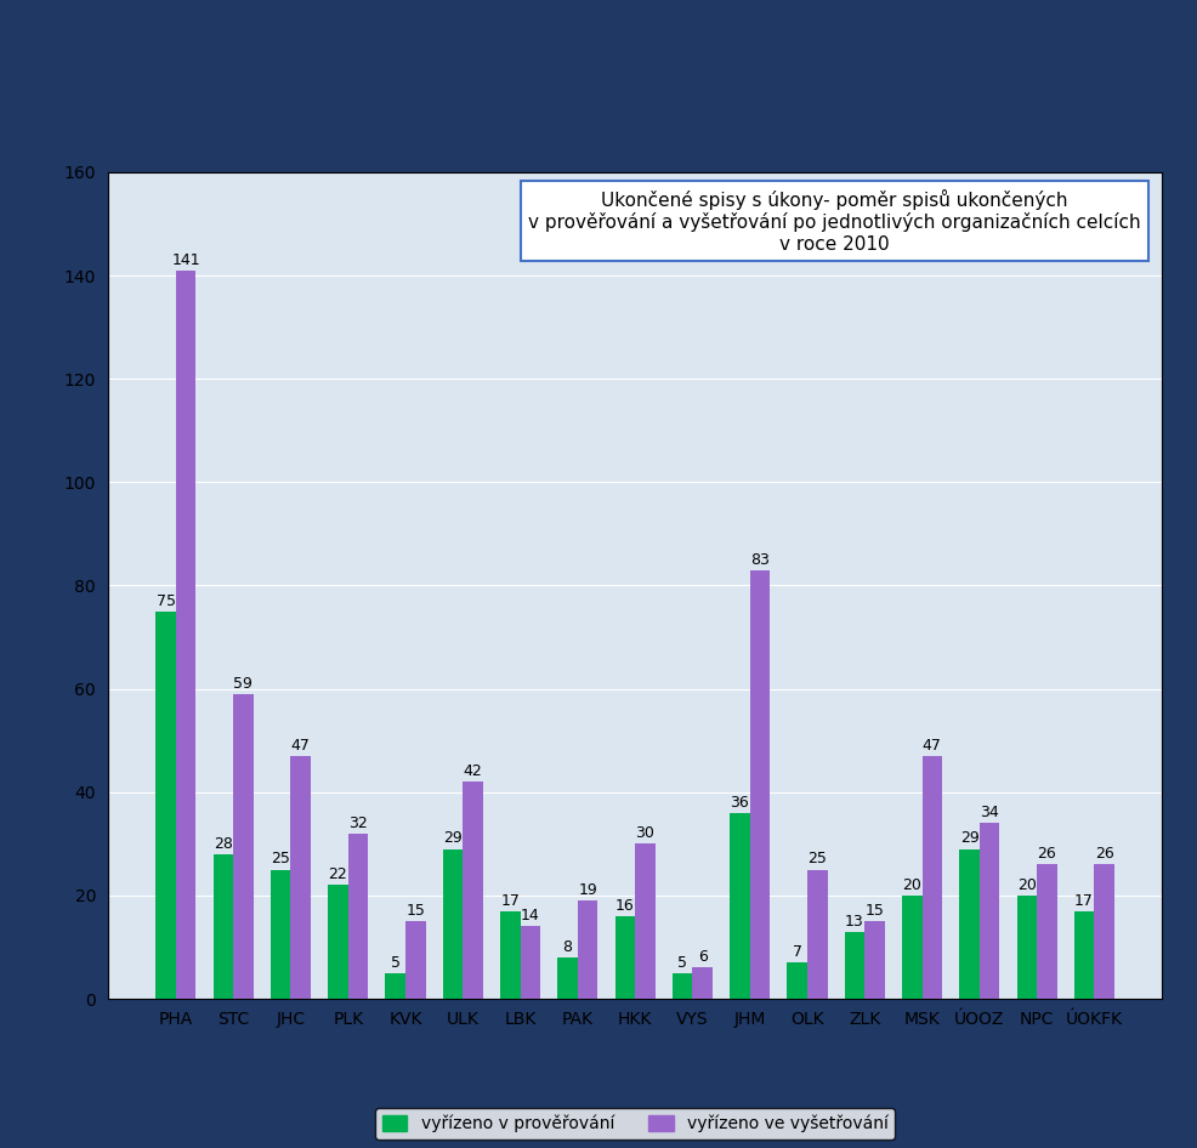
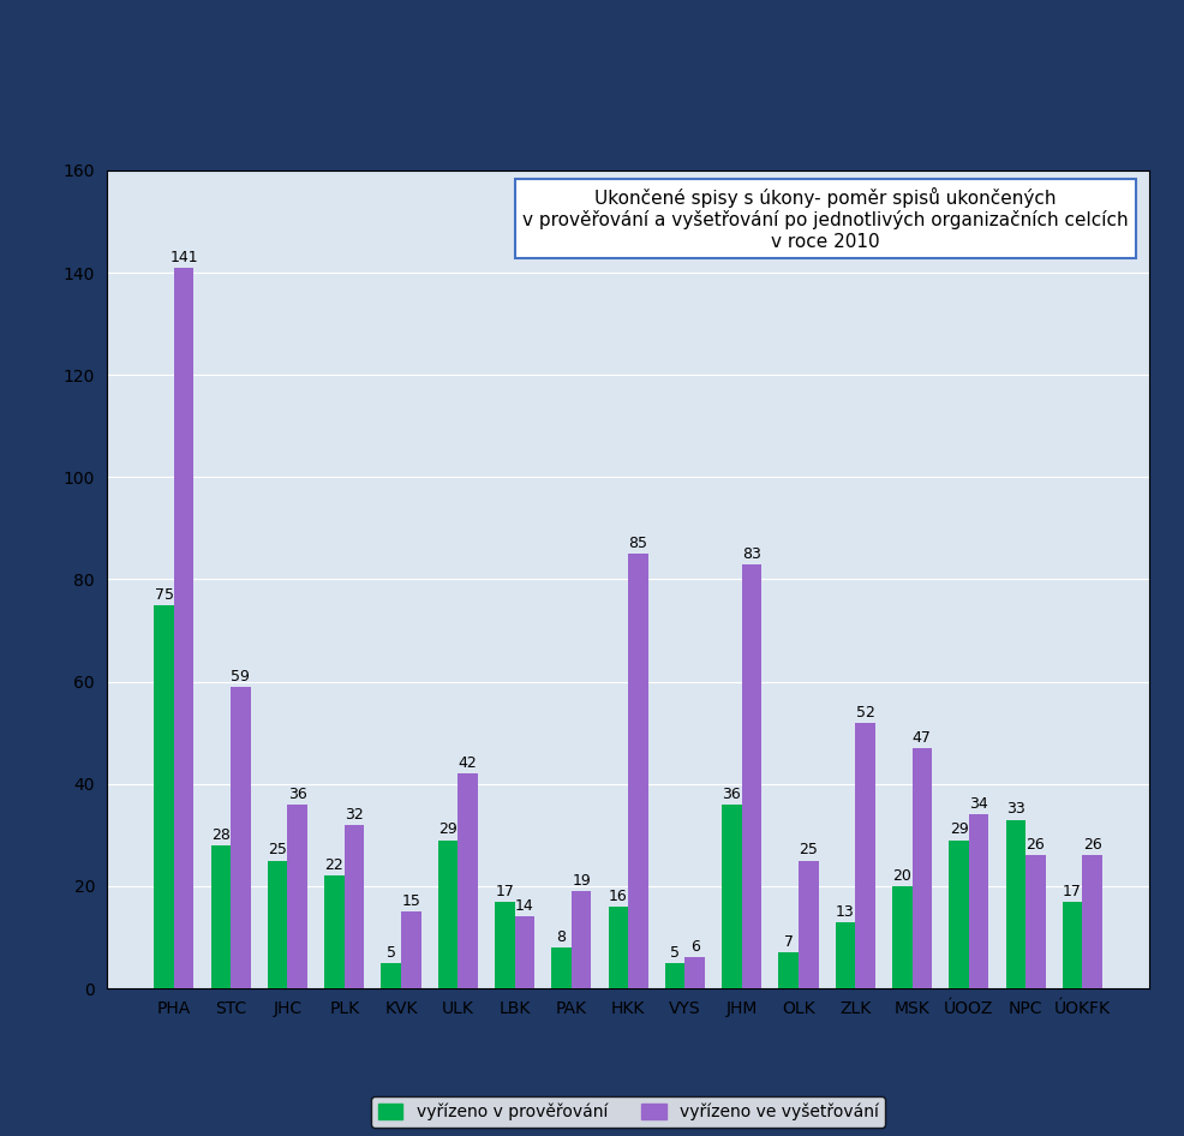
vyřízeno ve vyšetřování/JHC: 47 -> 36
vyřízeno ve vyšetřování/HKK: 30 -> 85
vyřízeno ve vyšetřování/ZLK: 15 -> 52
vyřízeno v prověřování/NPC: 20 -> 33
